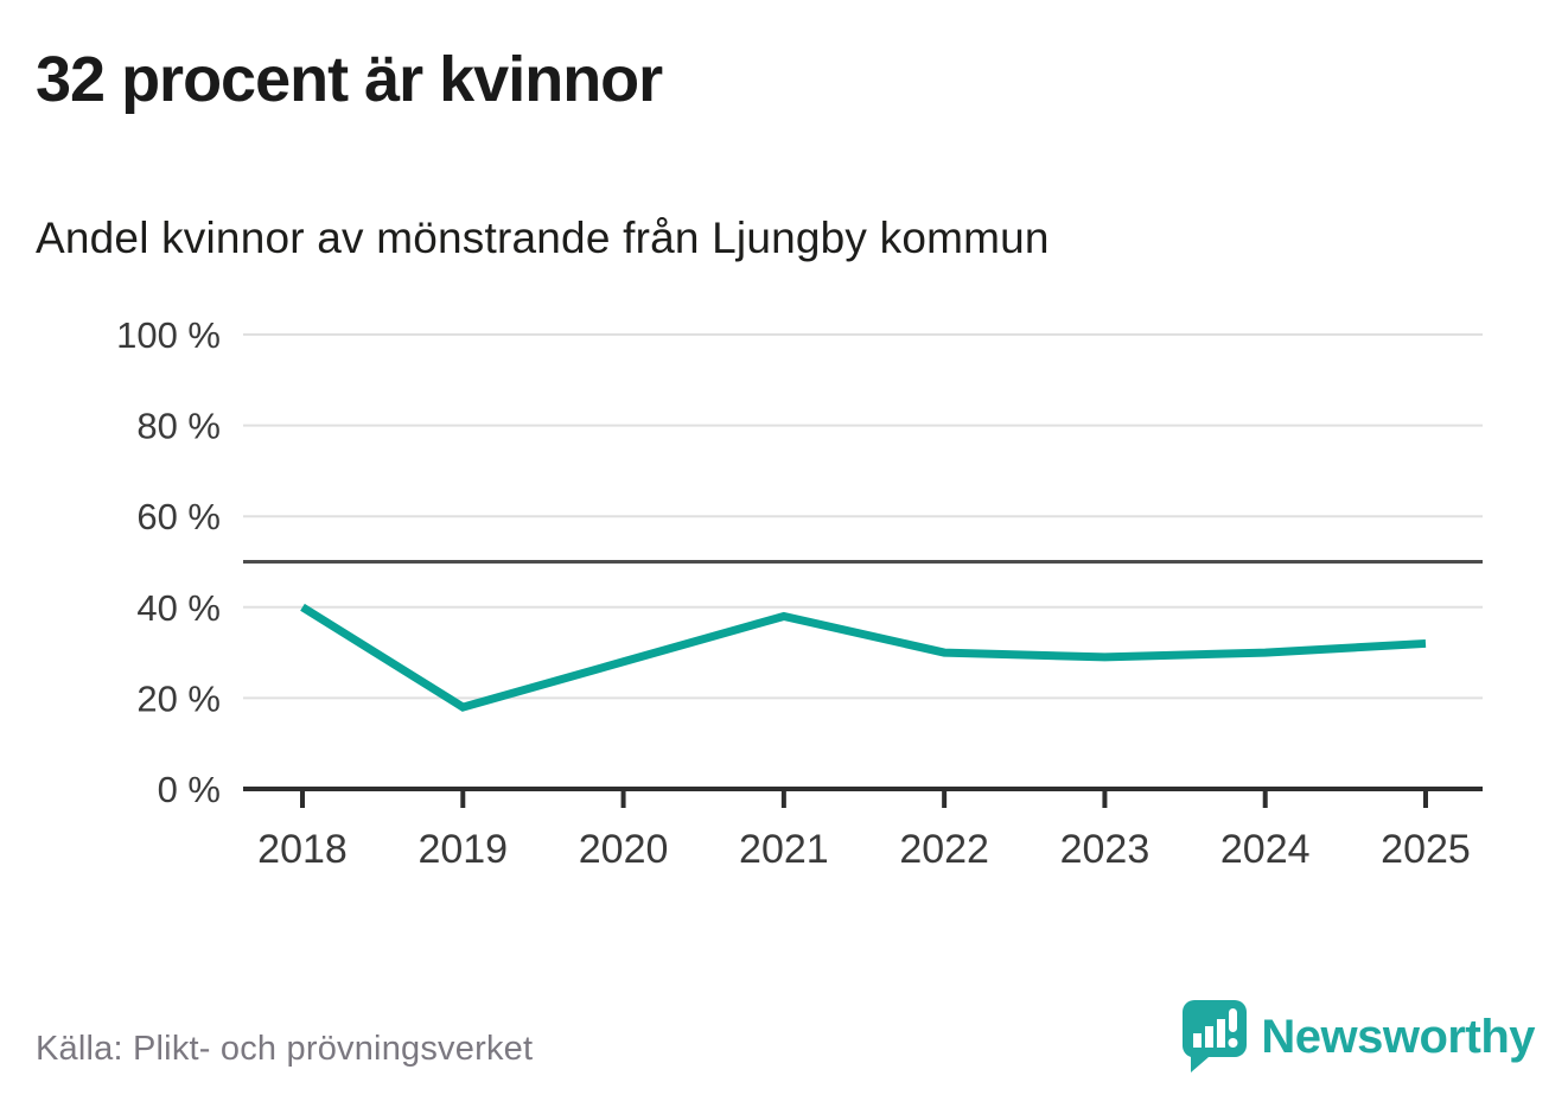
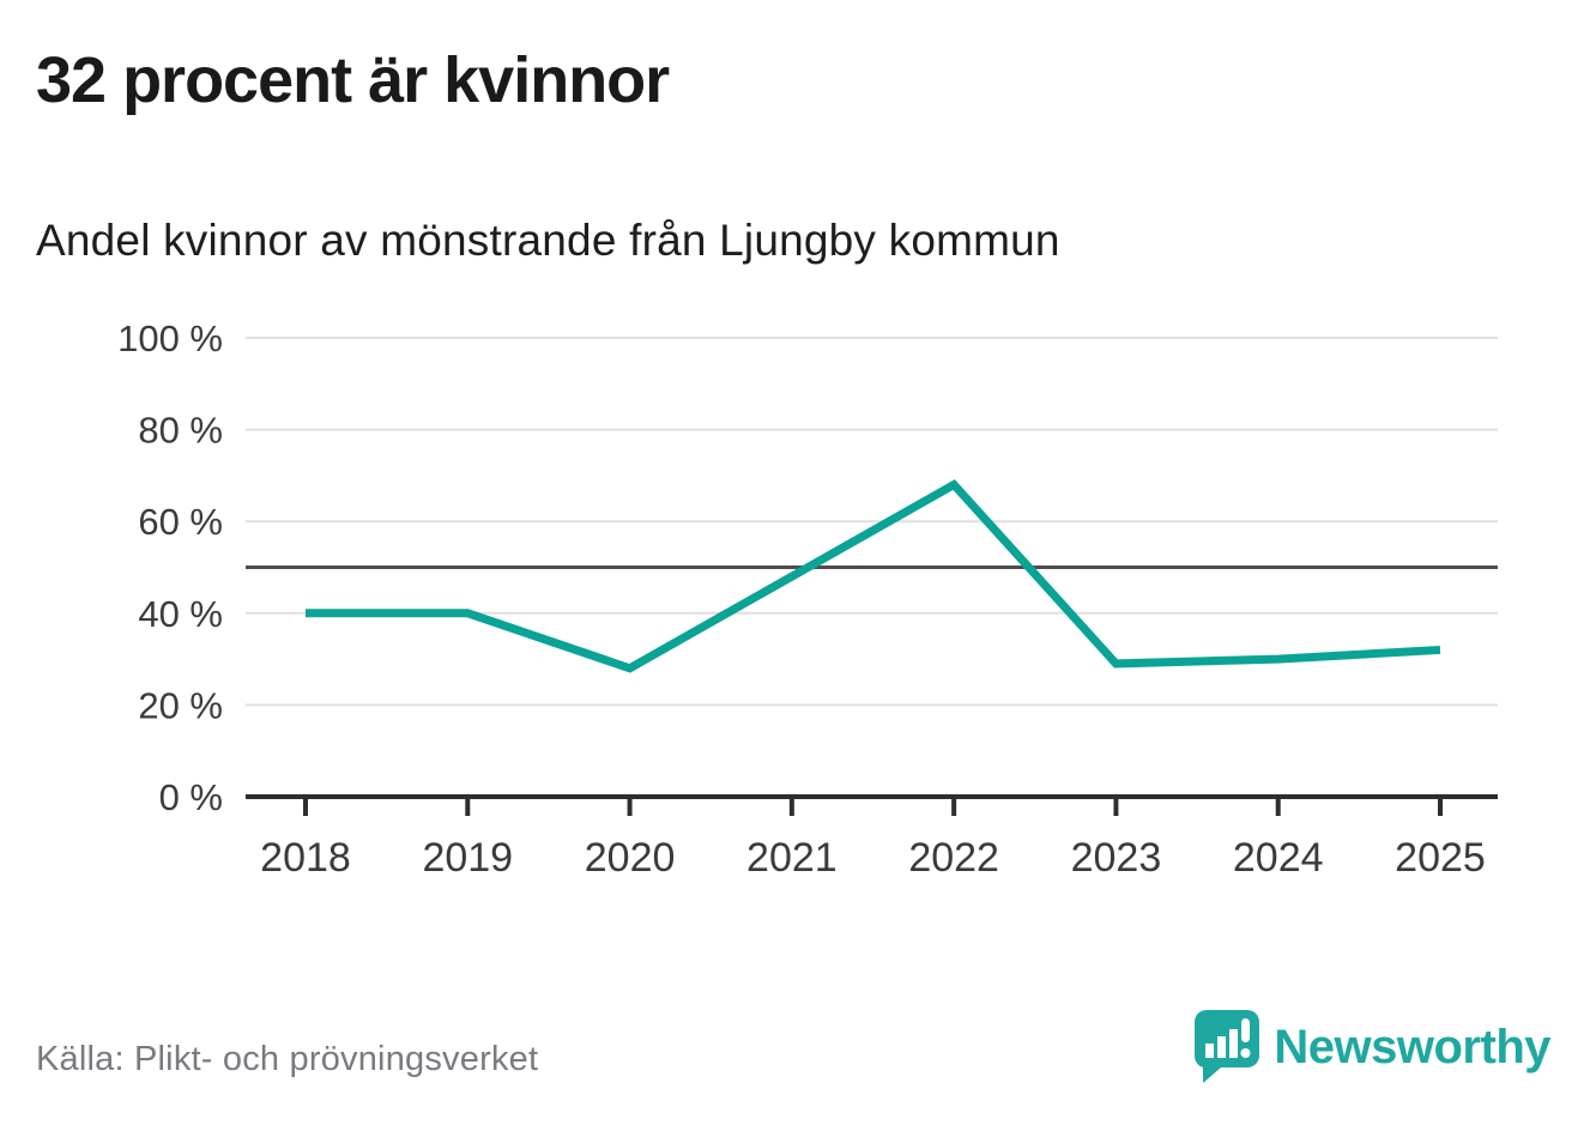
2019: 18% -> 40%
2021: 38% -> 48%
2022: 30% -> 68%
